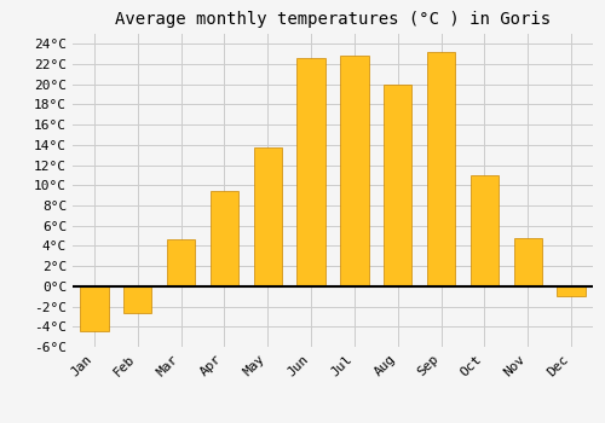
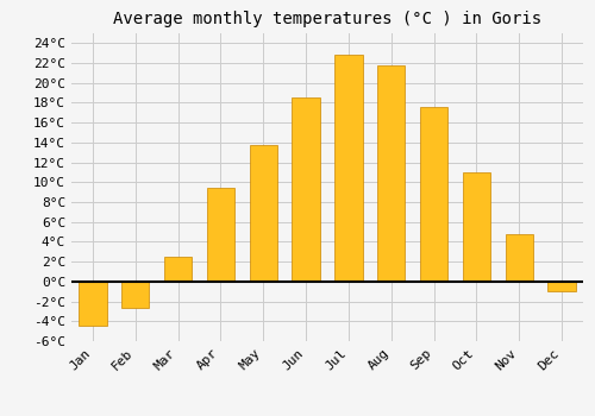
Mar: 4.6°C -> 2.5°C
Jun: 22.6°C -> 18.5°C
Aug: 20.0°C -> 21.8°C
Sep: 23.2°C -> 17.6°C
